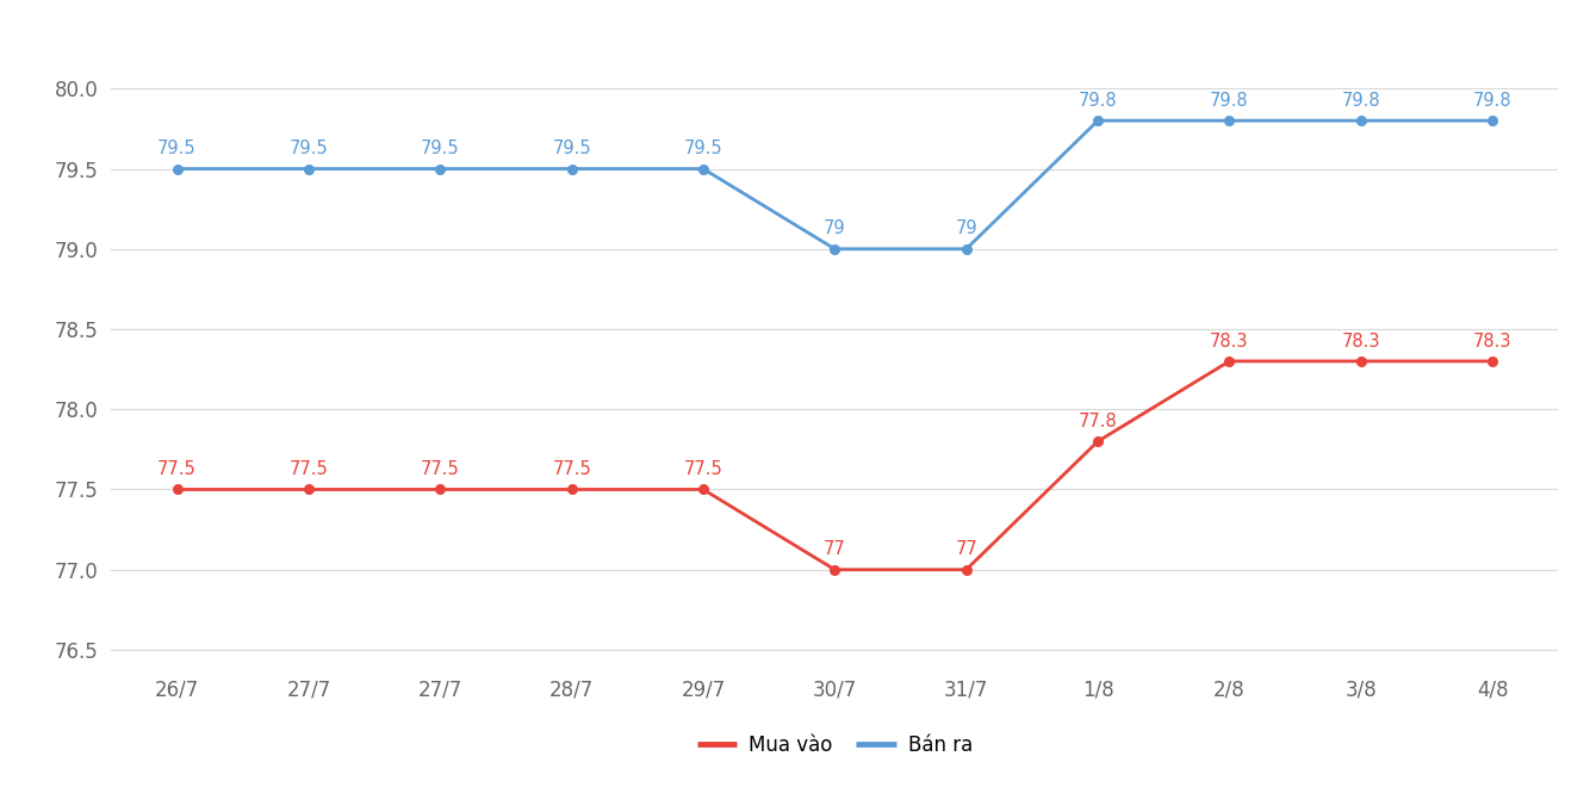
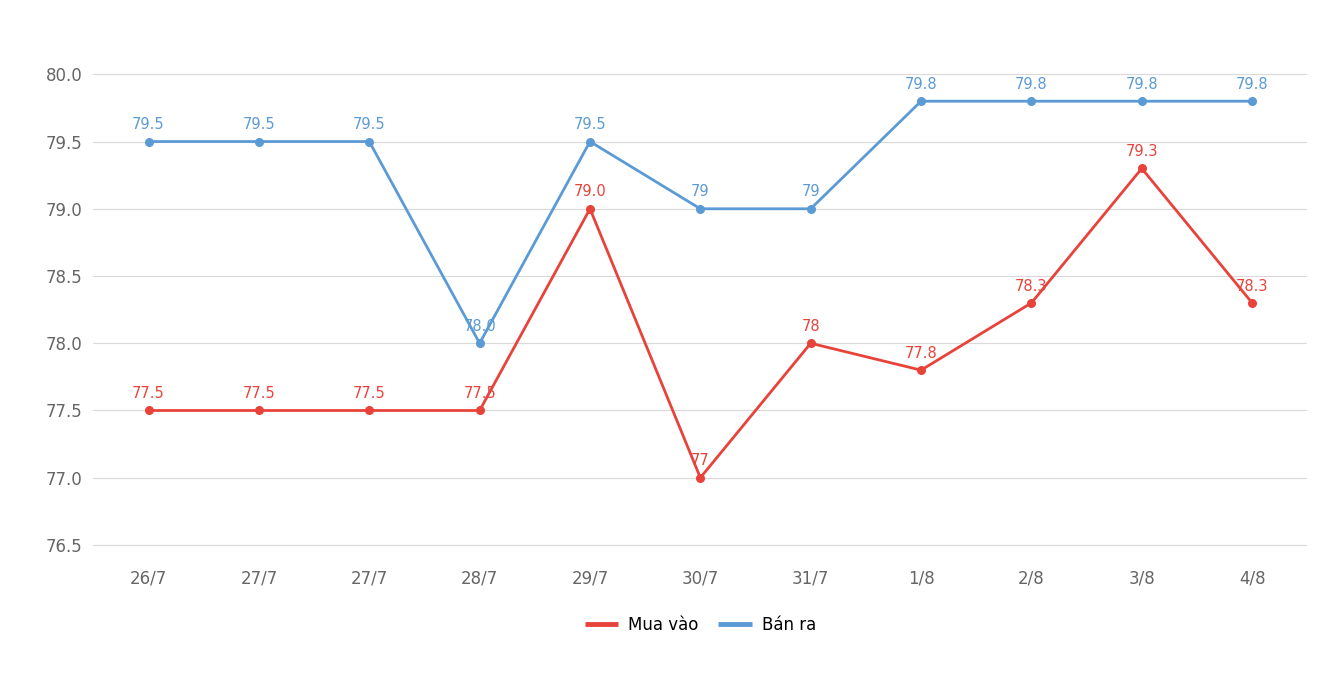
Bán ra/28/7: 79.5 -> 78.0
Mua vào/29/7: 77.5 -> 79.0
Mua vào/31/7: 77 -> 78
Mua vào/3/8: 78.3 -> 79.3
